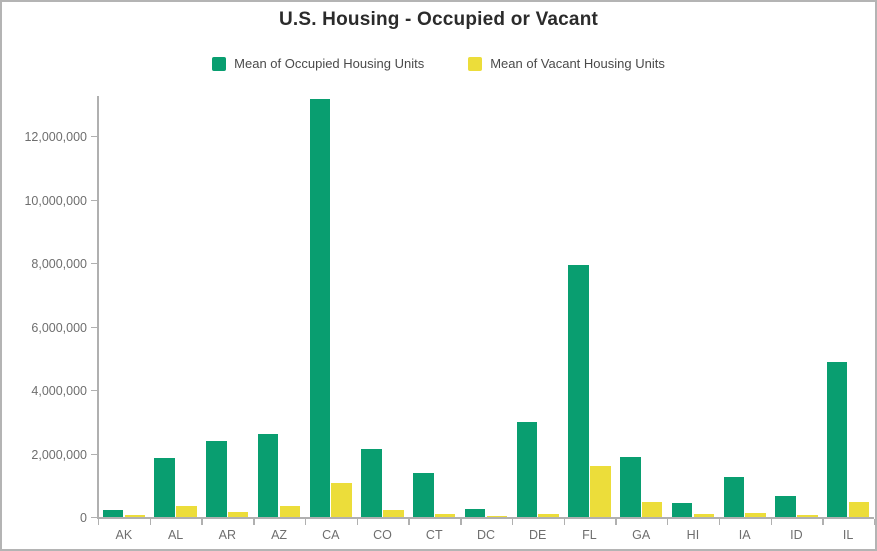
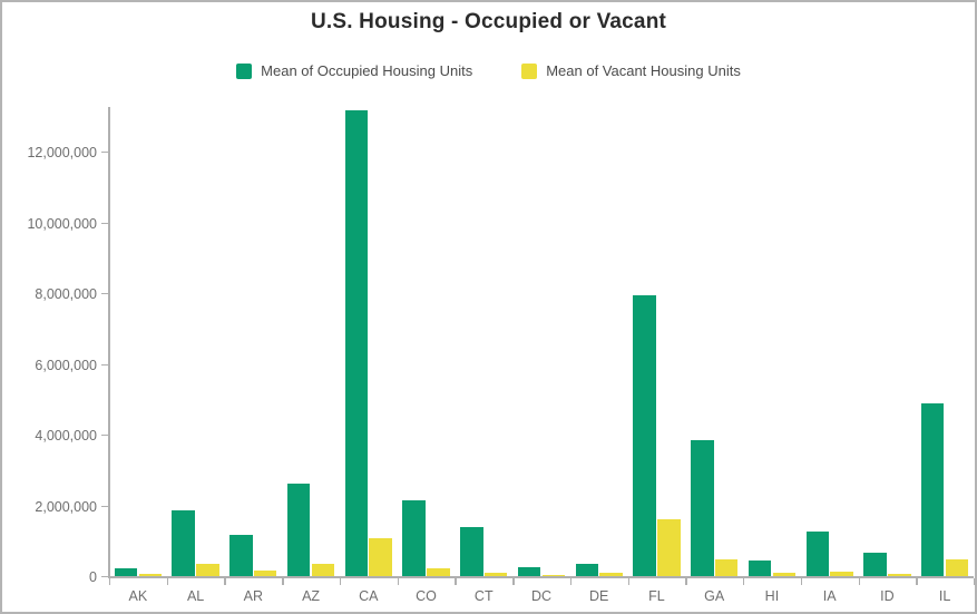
Mean of Occupied Housing Units/AR: 2400000 -> 1200000
Mean of Occupied Housing Units/DE: 3000000 -> 300000
Mean of Occupied Housing Units/GA: 1900000 -> 3800000
